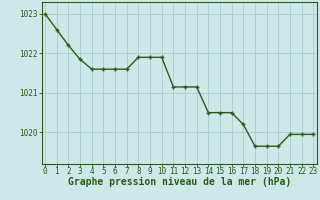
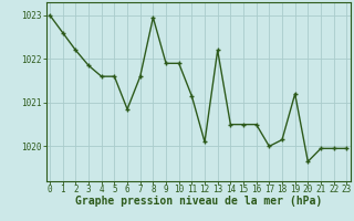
6: 1021.60 -> 1020.85
8: 1021.90 -> 1022.95
12: 1021.15 -> 1020.10
13: 1021.15 -> 1022.20
17: 1020.20 -> 1020.00
18: 1019.65 -> 1020.15
19: 1019.65 -> 1021.20
